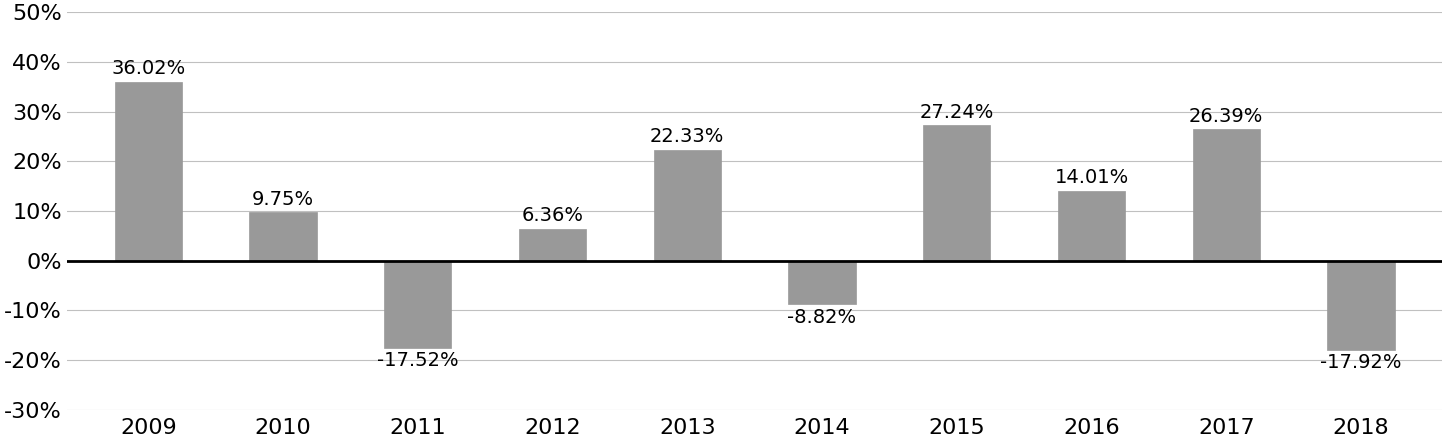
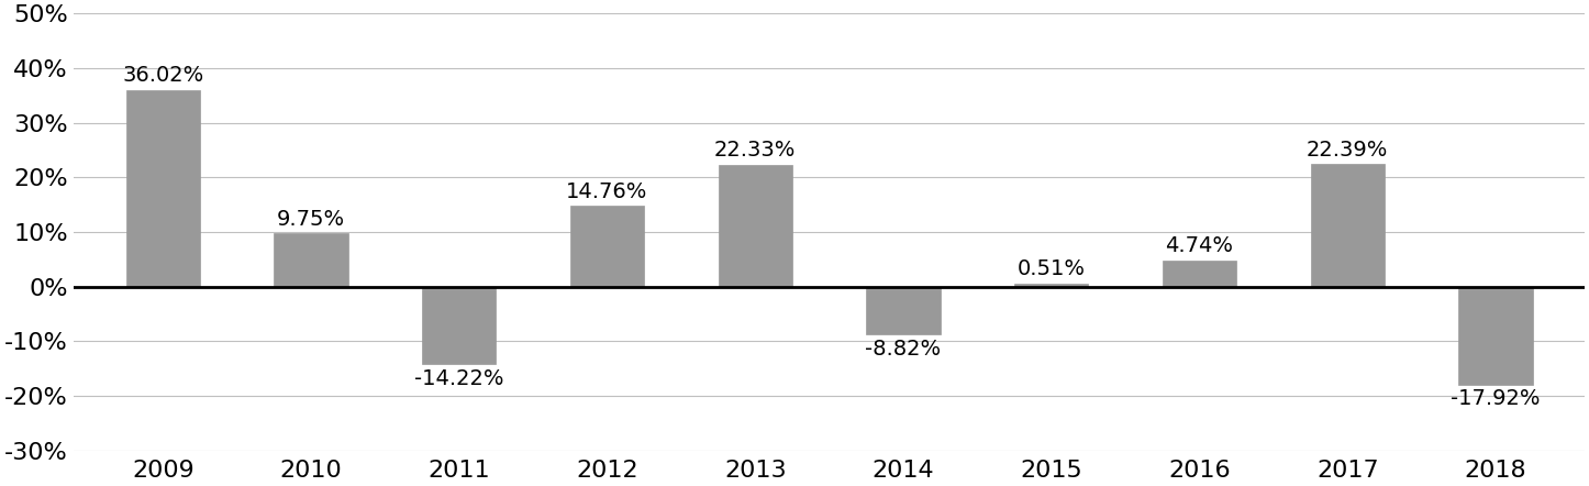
2011: -17.52% -> -14.22%
2012: 6.36% -> 14.76%
2015: 27.24% -> 0.51%
2016: 14.01% -> 4.74%
2017: 26.39% -> 22.39%
